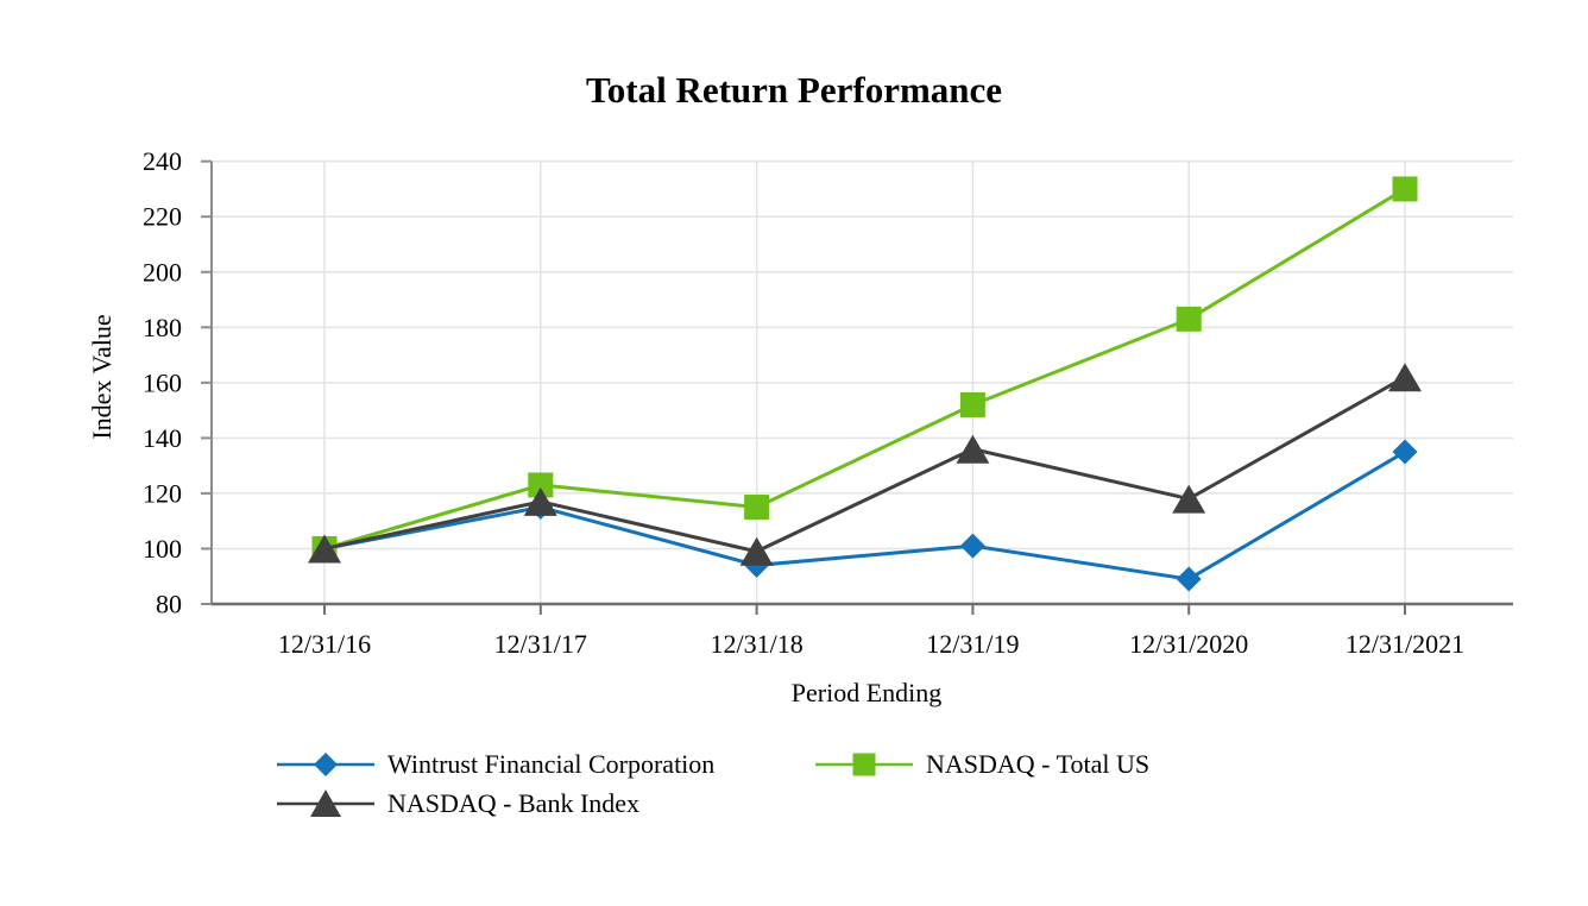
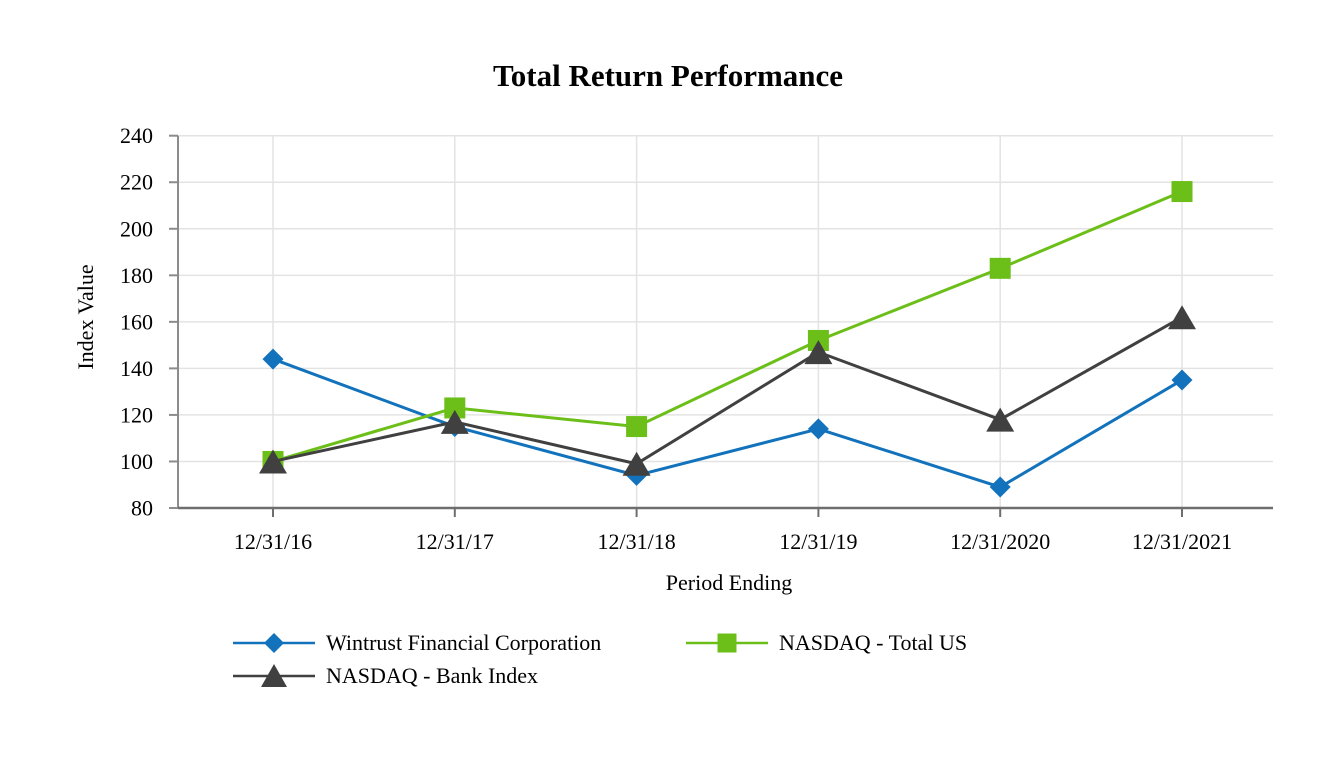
Wintrust Financial Corporation/12/31/16: 100 -> 144
Wintrust Financial Corporation/12/31/19: 101 -> 114
NASDAQ - Bank Index/12/31/19: 136 -> 147
NASDAQ - Total US/12/31/2021: 230 -> 216
